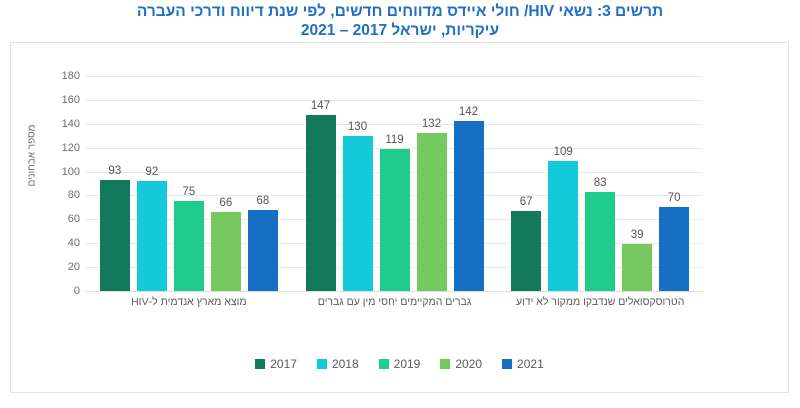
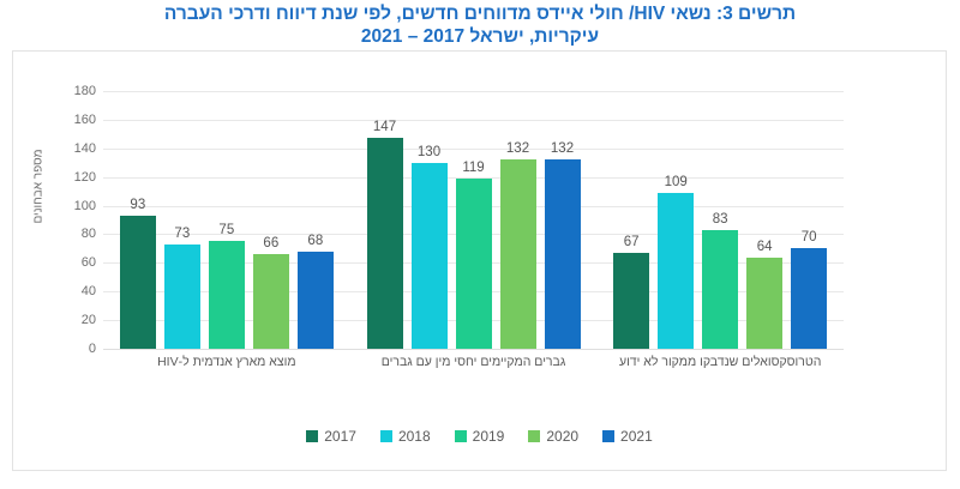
2018/מוצא מארץ אנדמית ל-HIV: 92 -> 73
2021/גברים המקיימים יחסי מין עם גברים: 142 -> 132
2020/הטרוסקסואלים שנדבקו ממקור לא ידוע: 39 -> 64
